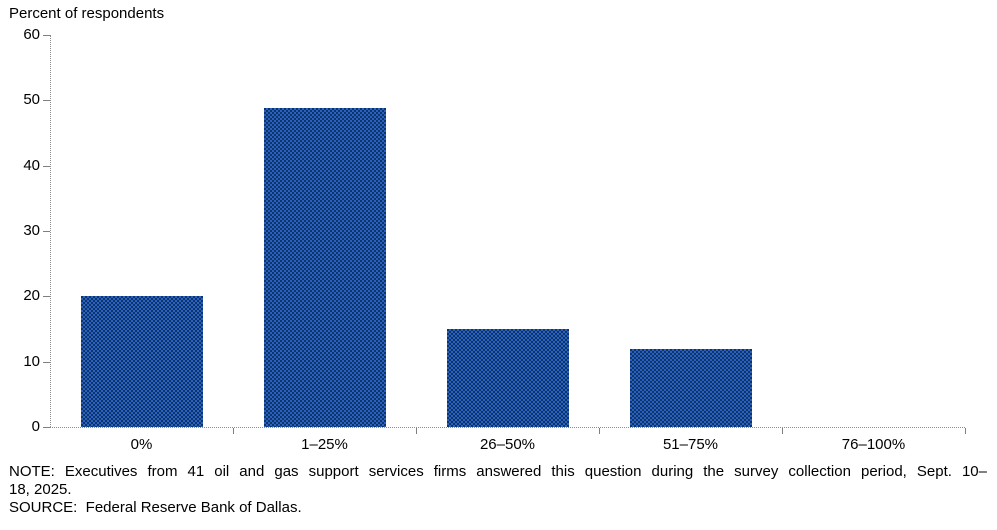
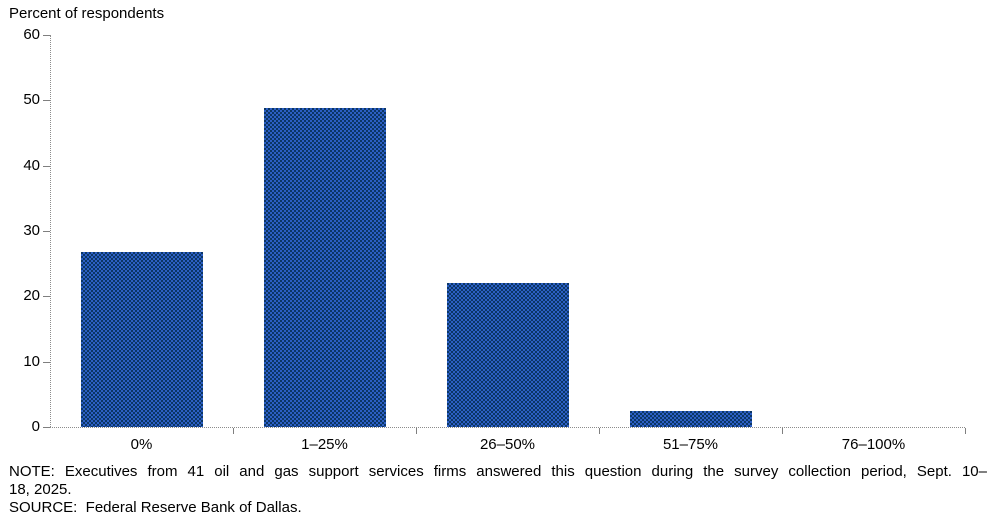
0%: 20 -> 27
26–50%: 15 -> 22
51–75%: 12 -> 2
